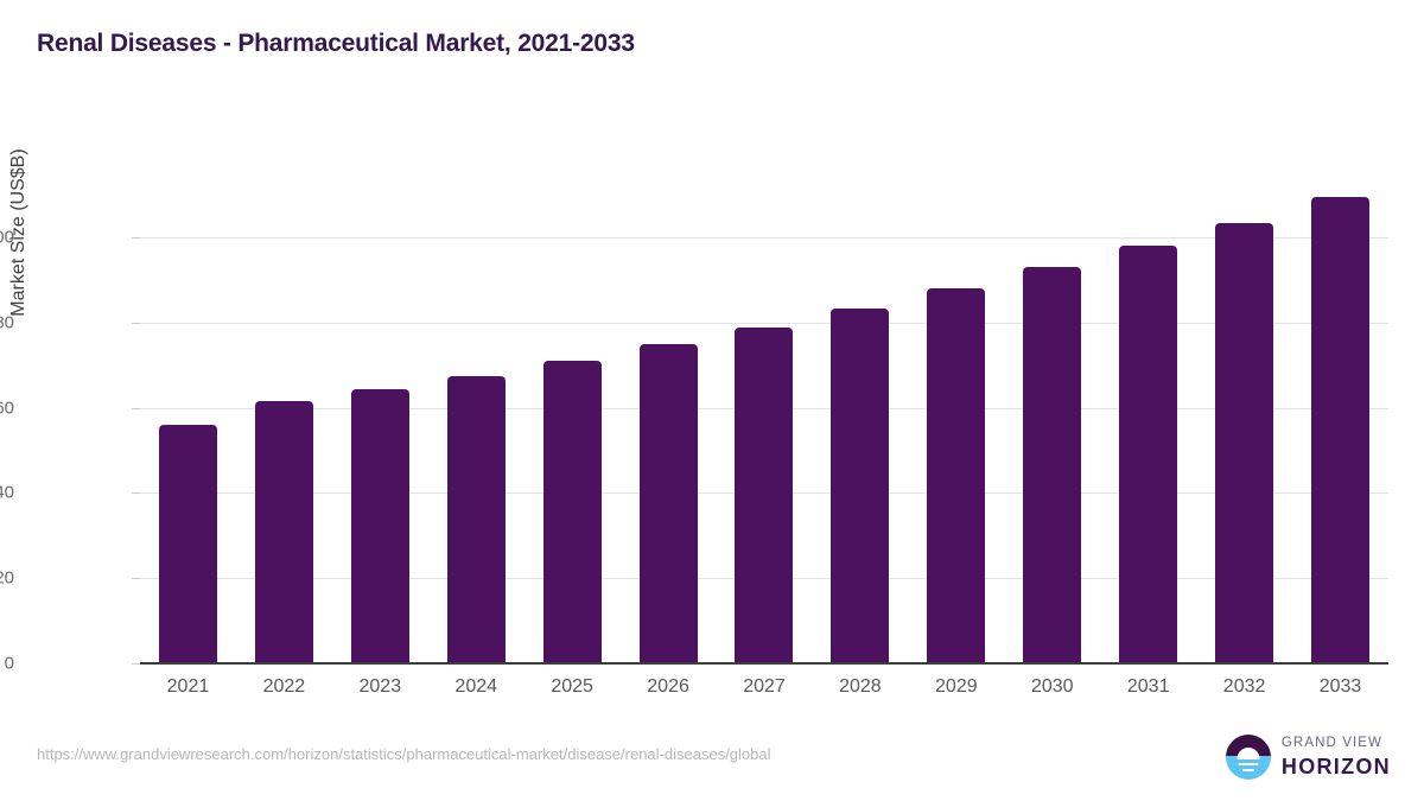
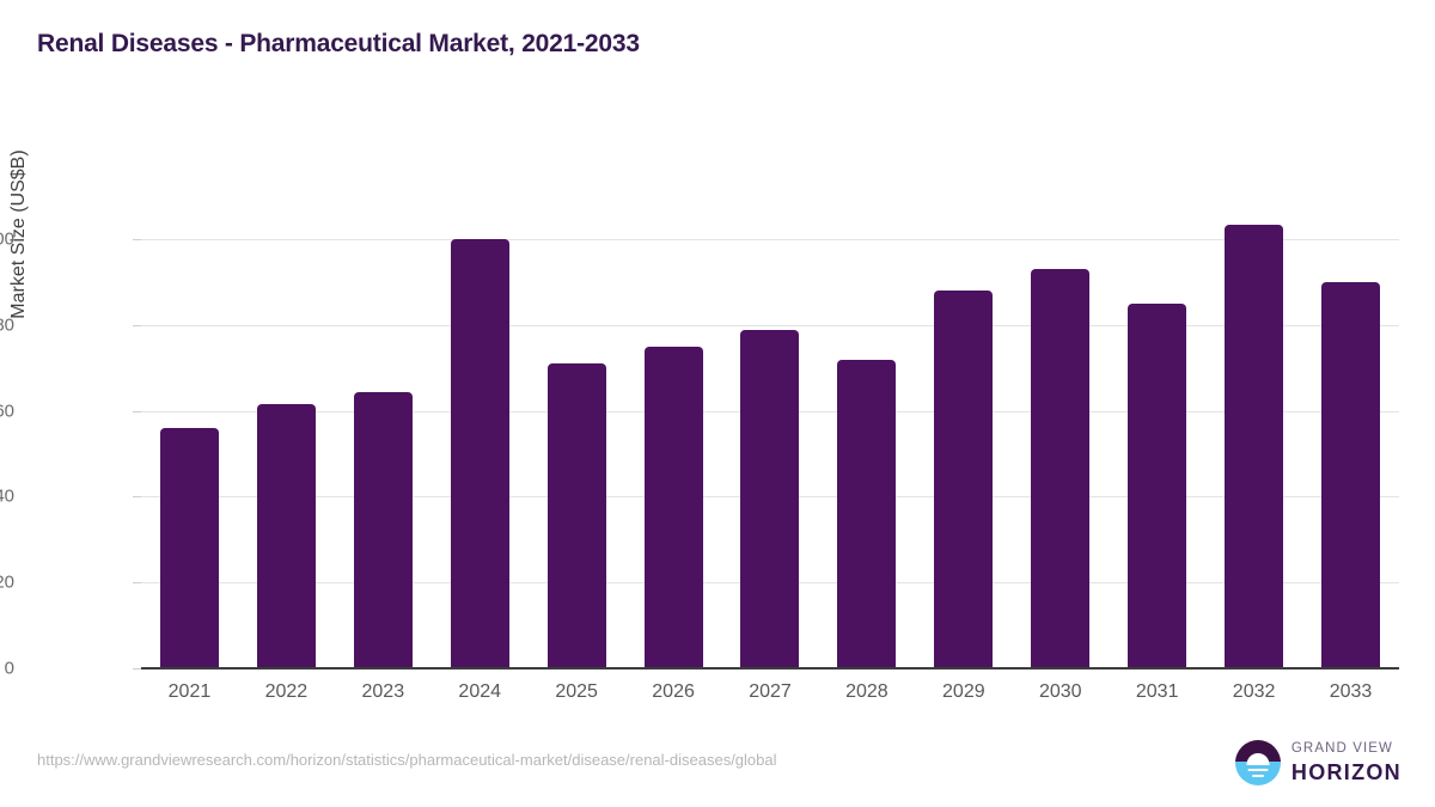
2024: 68 -> 100
2028: 83 -> 72
2031: 98 -> 85
2033: 110 -> 90
